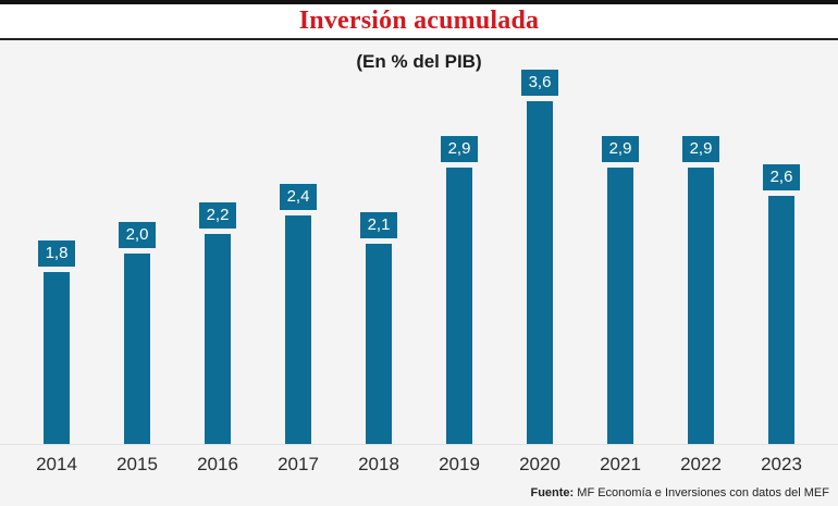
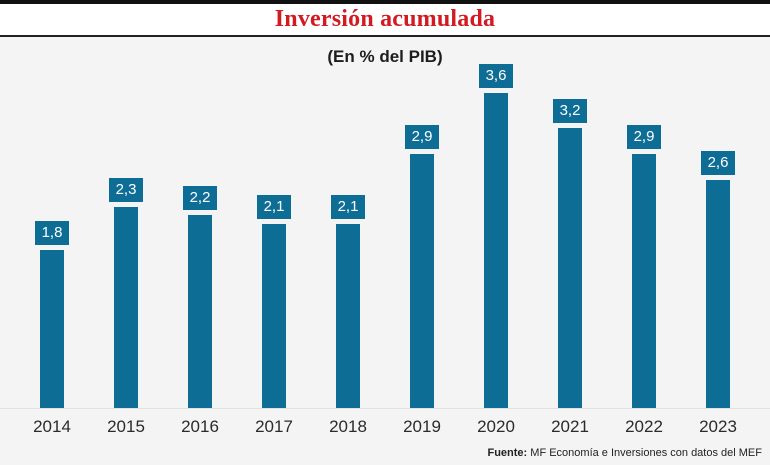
2015: 2,0 -> 2,3
2017: 2,4 -> 2,1
2021: 2,9 -> 3,2
